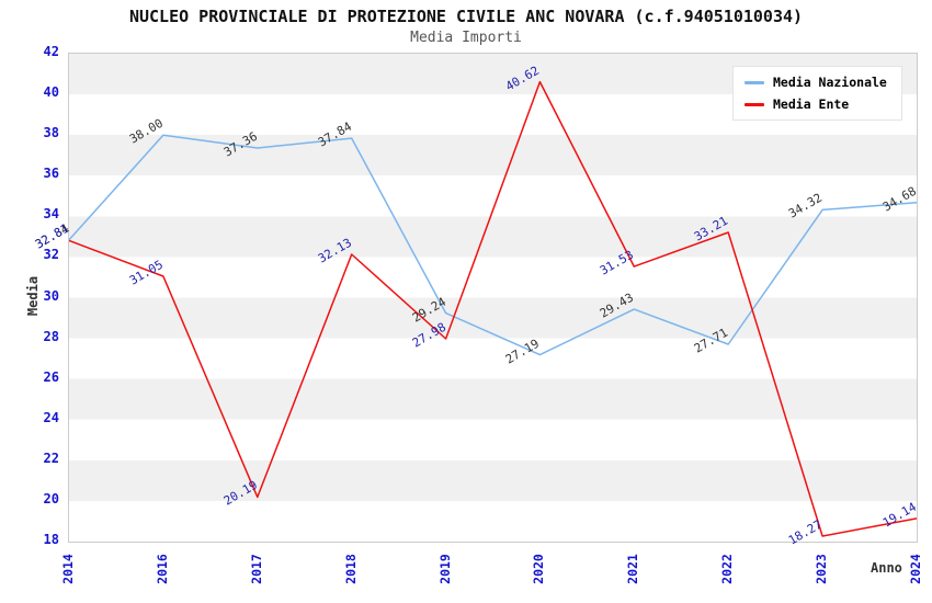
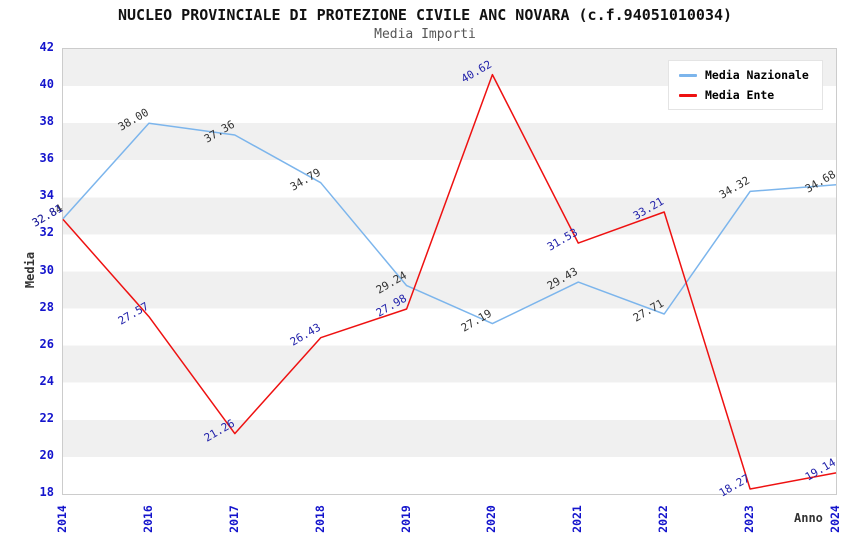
Media Ente/2016: 31.05 -> 27.57
Media Ente/2017: 20.19 -> 21.26
Media Nazionale/2018: 37.84 -> 34.79
Media Ente/2018: 32.13 -> 26.43
